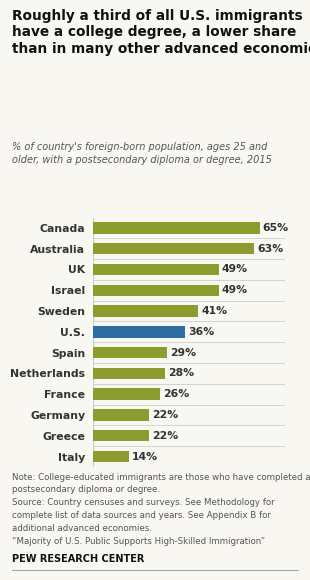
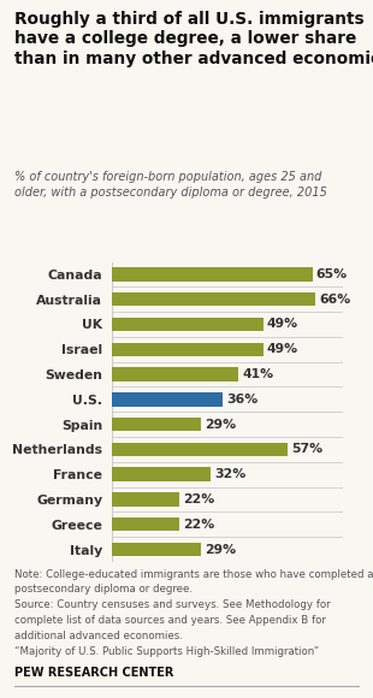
Australia: 63% -> 66%
Netherlands: 28% -> 57%
France: 26% -> 32%
Italy: 14% -> 29%
